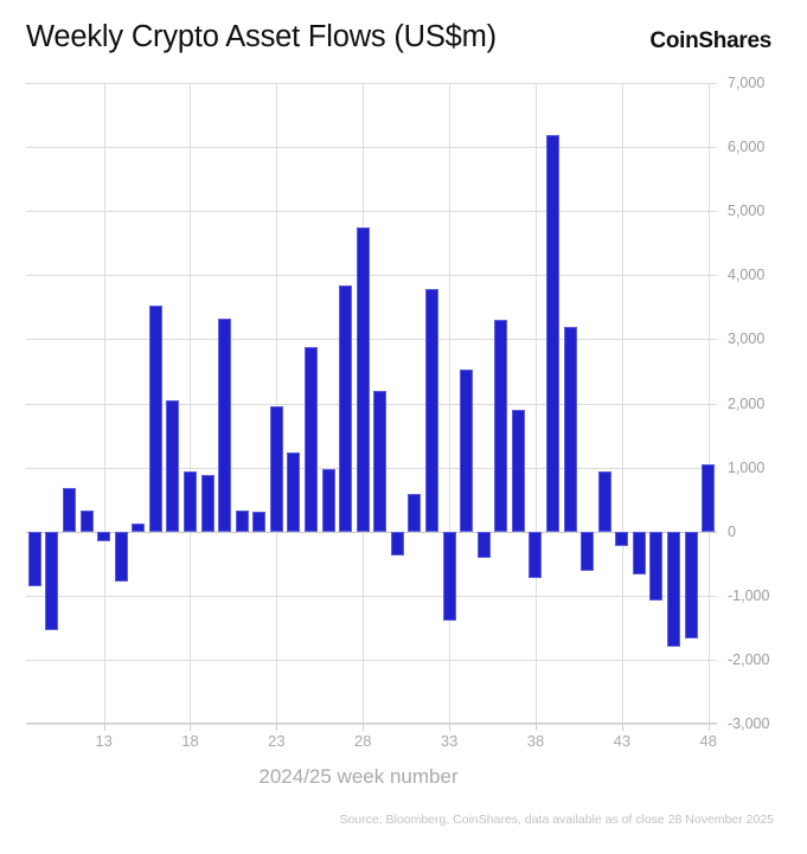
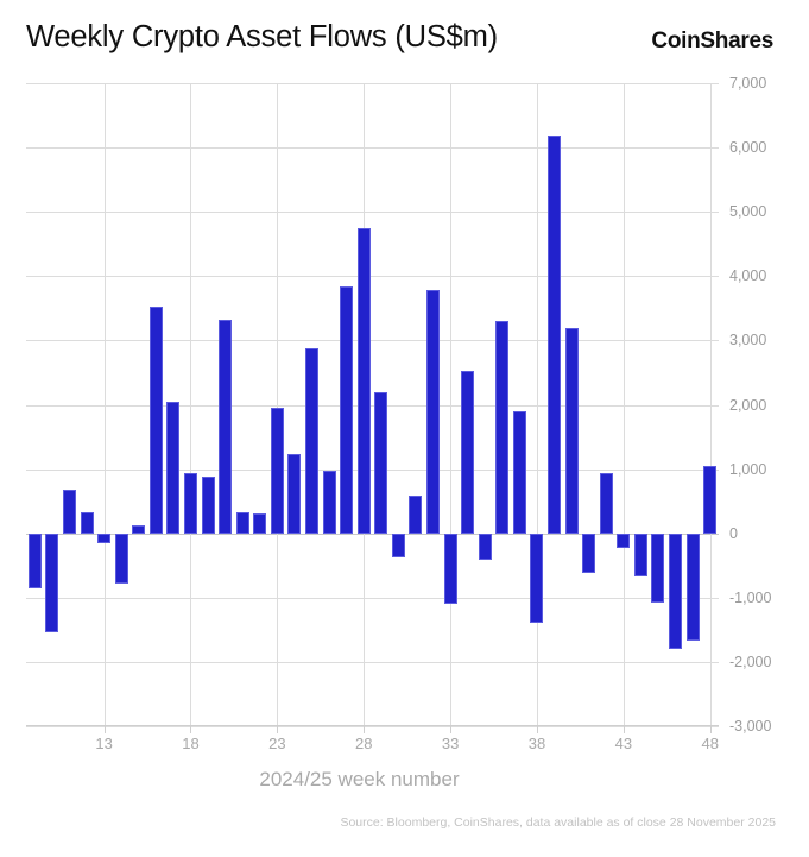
33: -1400 -> -1100
38: -700 -> -1400
